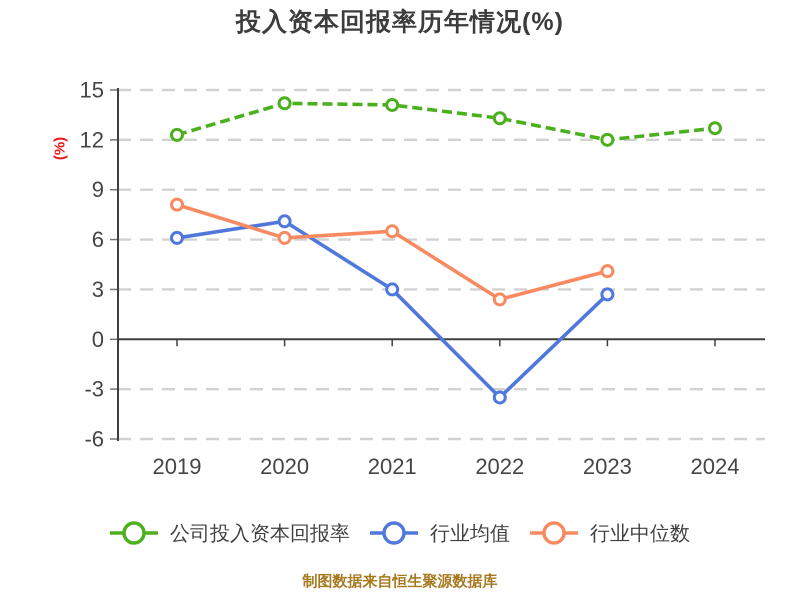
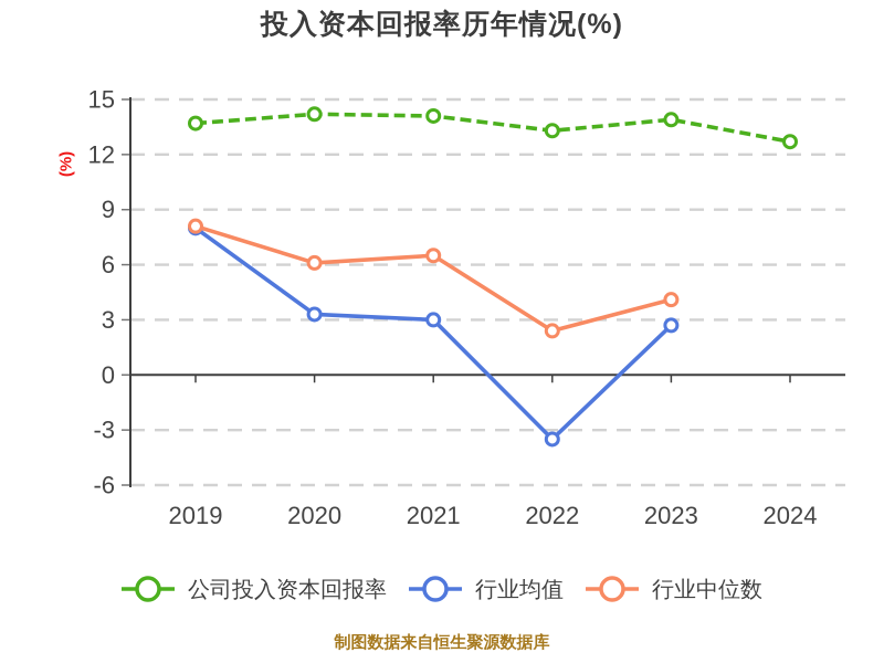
公司投入资本回报率/2019: 12.3 -> 13.7
行业均值/2019: 6.1 -> 8.0
行业均值/2020: 7.1 -> 3.3
公司投入资本回报率/2023: 12.0 -> 13.9
